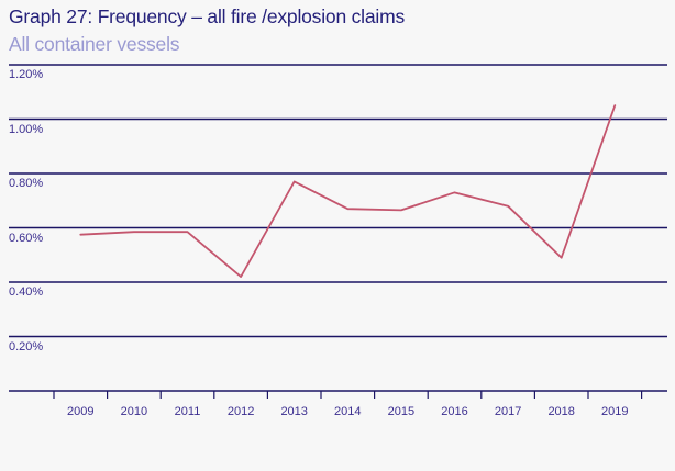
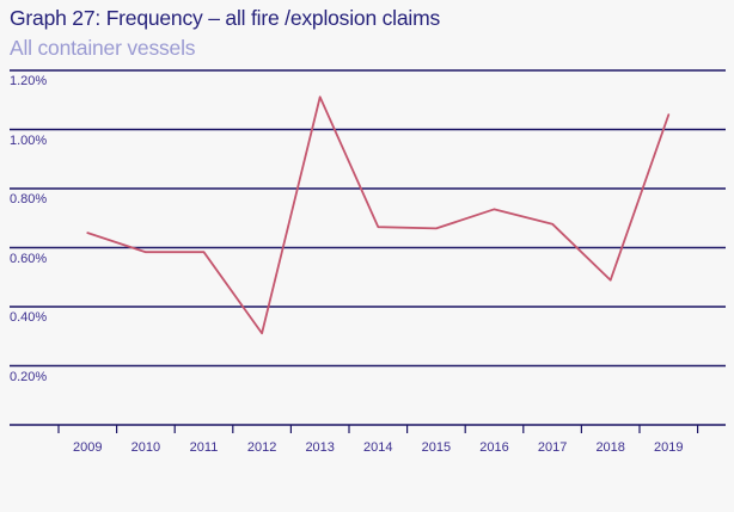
2009: 0.57% -> 0.65%
2012: 0.42% -> 0.31%
2013: 0.77% -> 1.11%
